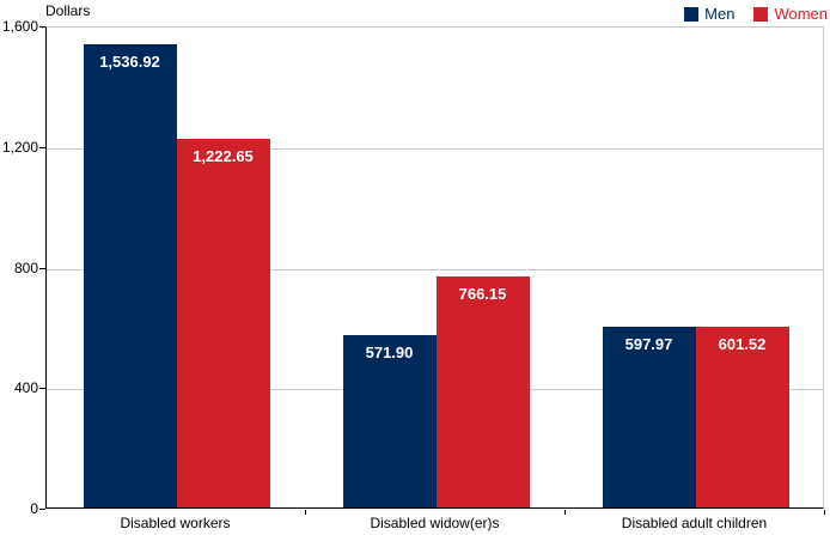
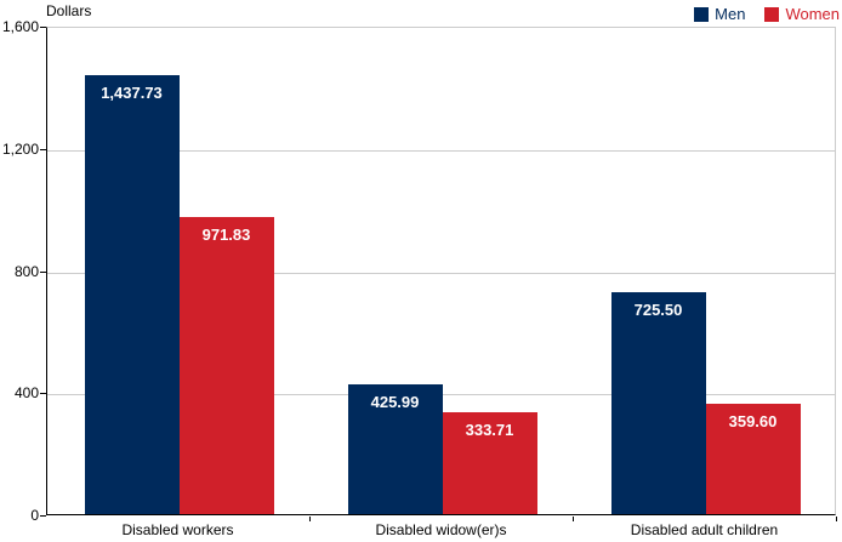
Men/Disabled workers: 1,536.92 -> 1,437.73
Women/Disabled workers: 1,222.65 -> 971.83
Men/Disabled widow(er)s: 571.90 -> 425.99
Women/Disabled widow(er)s: 766.15 -> 333.71
Men/Disabled adult children: 597.97 -> 725.50
Women/Disabled adult children: 601.52 -> 359.60
